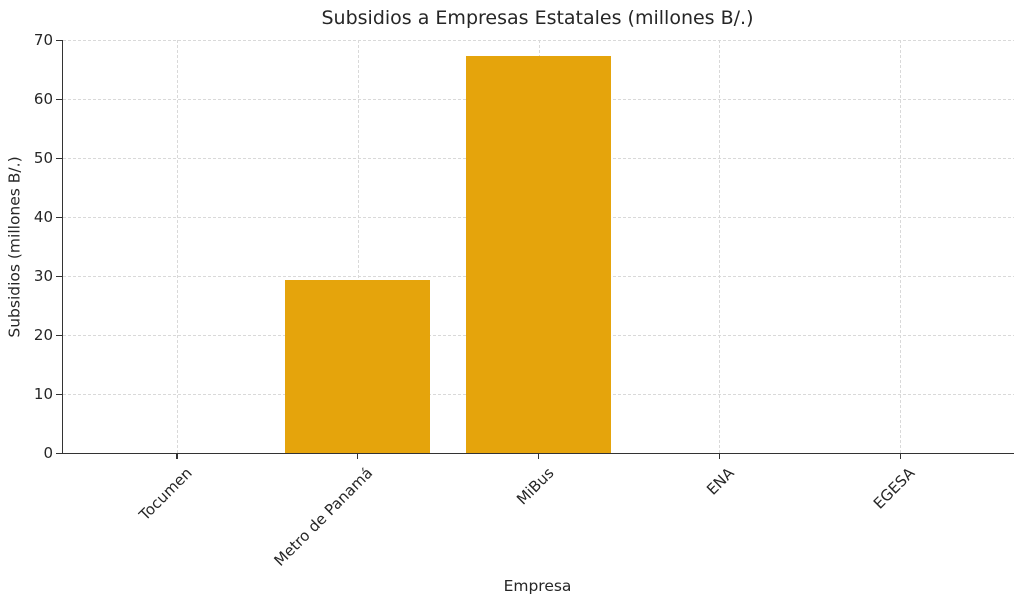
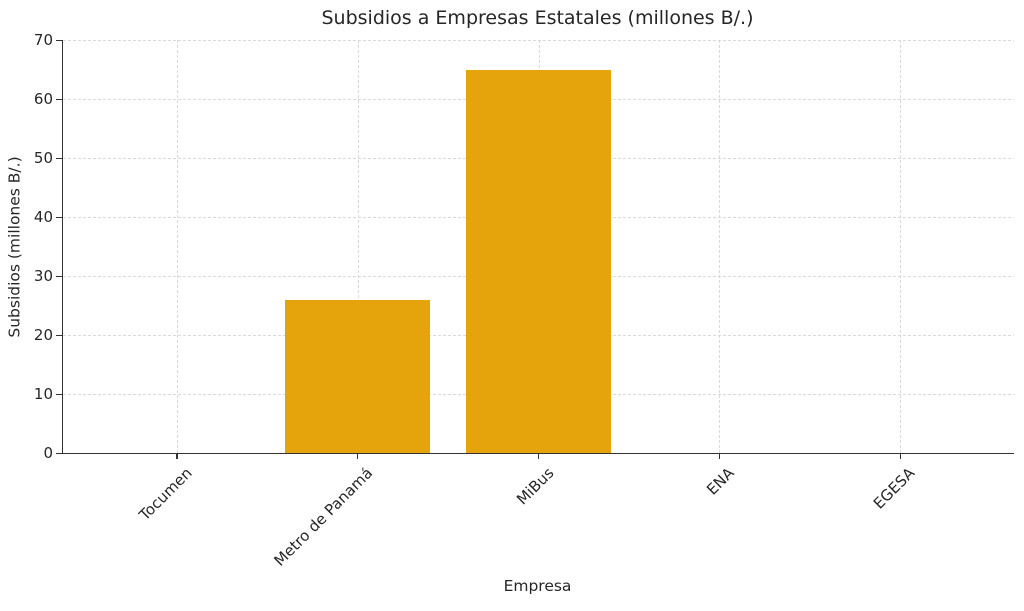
Metro de Panamá: 29 -> 26
MiBus: 67 -> 65
